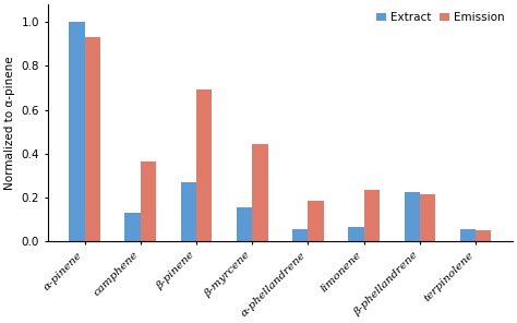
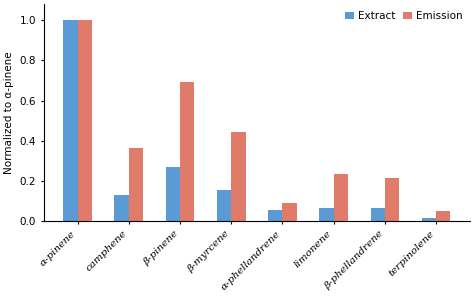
Emission/α-pinene: 0.930 -> 1.000
Emission/α-phellandrene: 0.185 -> 0.090
Extract/β-phellandrene: 0.225 -> 0.065
Extract/terpinolene: 0.055 -> 0.015
